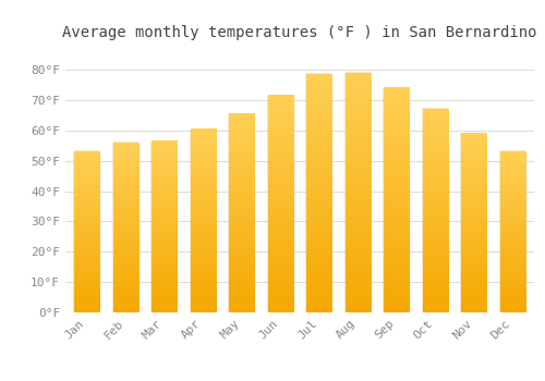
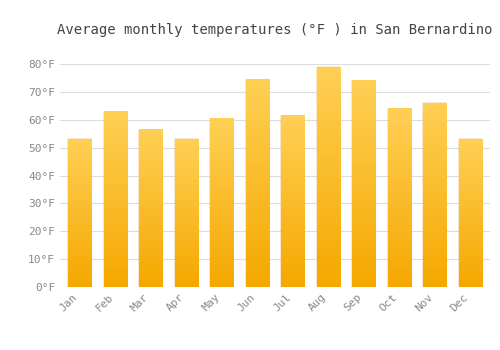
Feb: 56.0°F -> 63.0°F
Apr: 60.5°F -> 53.0°F
May: 65.5°F -> 60.5°F
Jun: 71.5°F -> 74.5°F
Jul: 78.5°F -> 61.5°F
Oct: 67.0°F -> 64.0°F
Nov: 59.0°F -> 66.0°F
